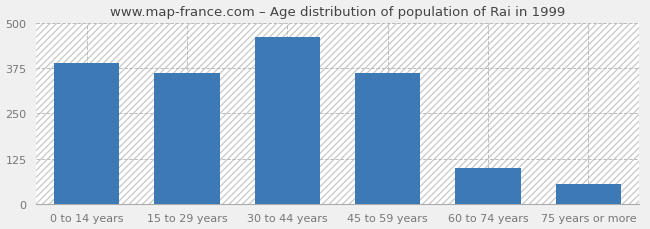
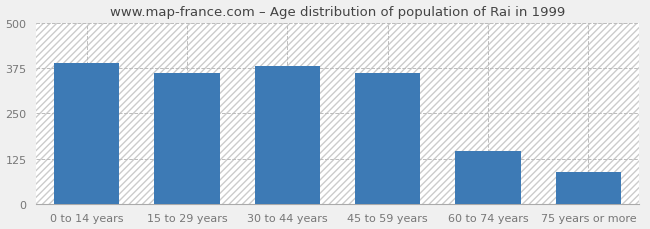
30 to 44 years: 460 -> 380
60 to 74 years: 100 -> 145
75 years or more: 55 -> 88
